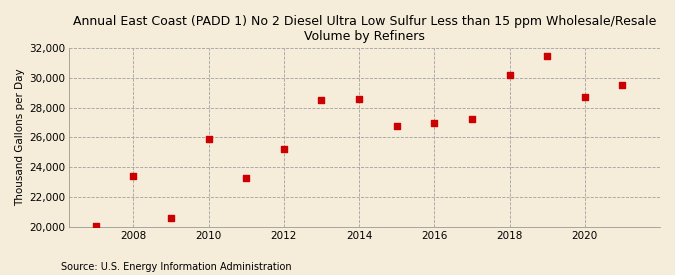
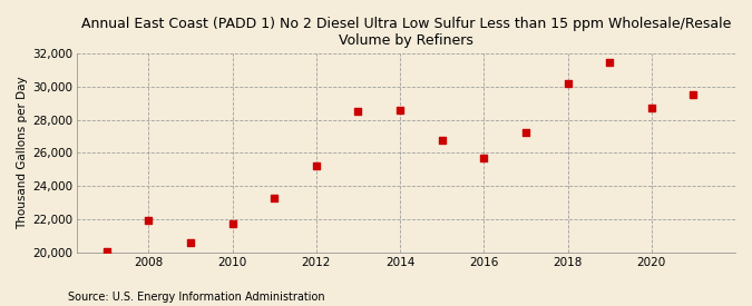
2008: 23,400 -> 21,900
2010: 25,900 -> 21,800
2016: 27,000 -> 25,700
